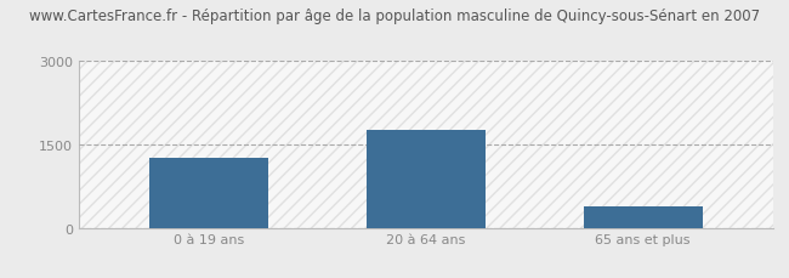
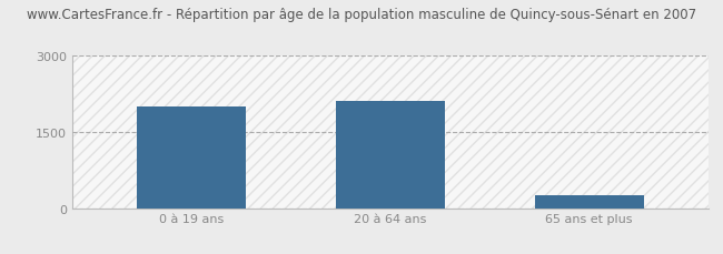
0 à 19 ans: 1260 -> 2000
20 à 64 ans: 1750 -> 2100
65 ans et plus: 380 -> 250
